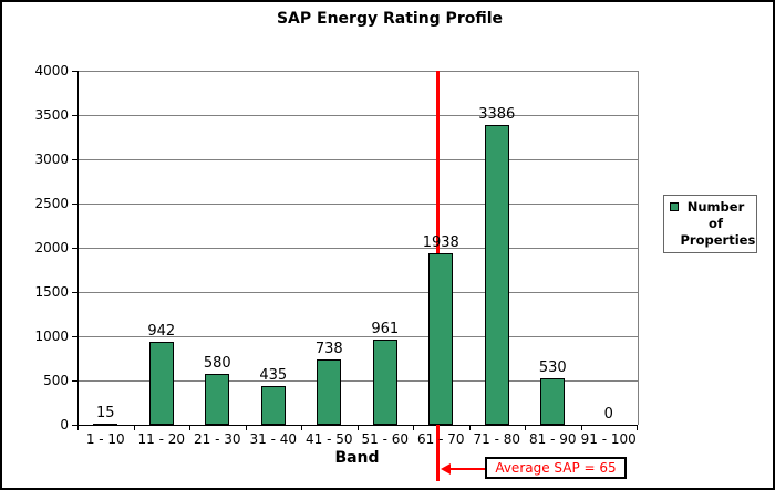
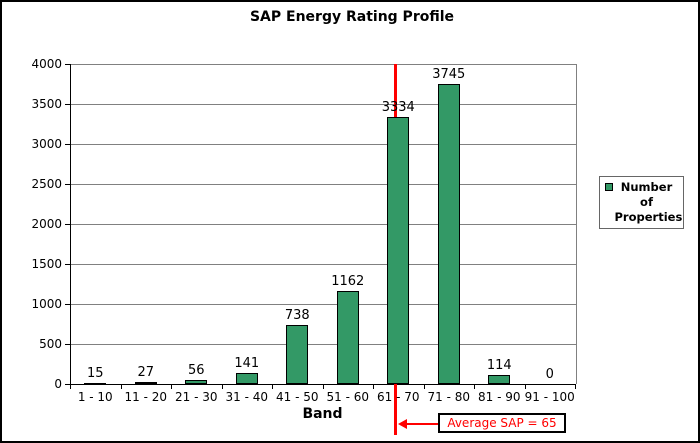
11 - 20: 942 -> 27
21 - 30: 580 -> 56
31 - 40: 435 -> 141
51 - 60: 961 -> 1162
61 - 70: 1938 -> 3334
71 - 80: 3386 -> 3745
81 - 90: 530 -> 114
